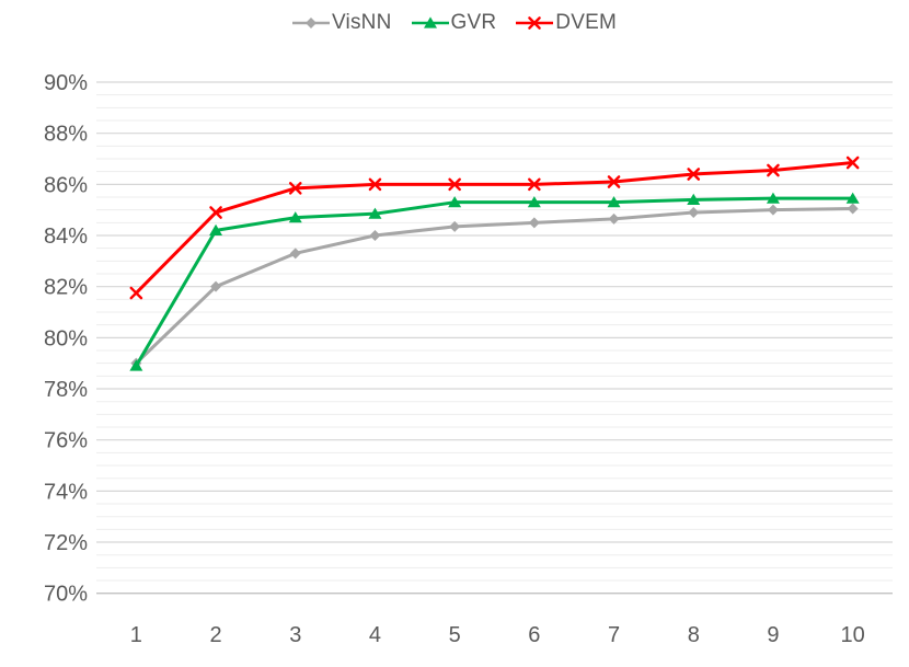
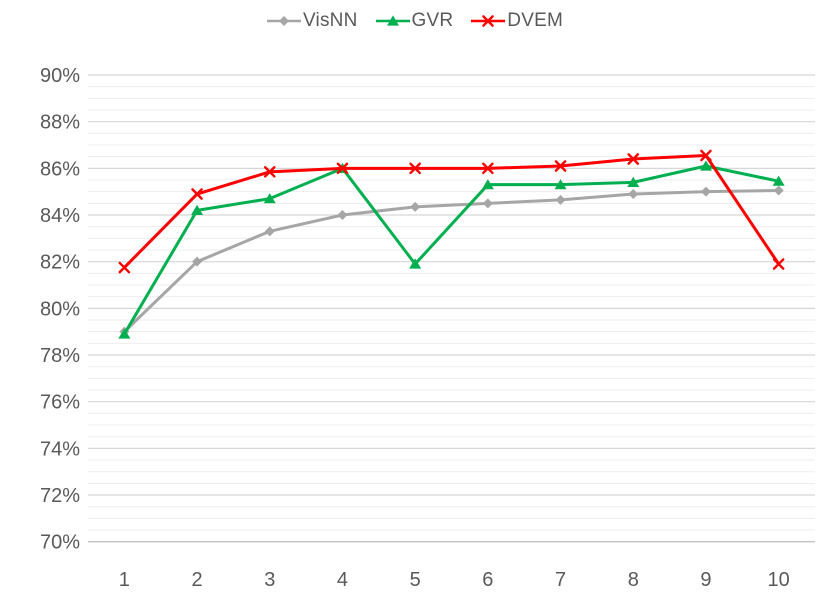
GVR/4: 84.8% -> 86.0%
GVR/5: 85.3% -> 81.9%
GVR/9: 85.5% -> 86.1%
DVEM/10: 86.8% -> 81.9%
